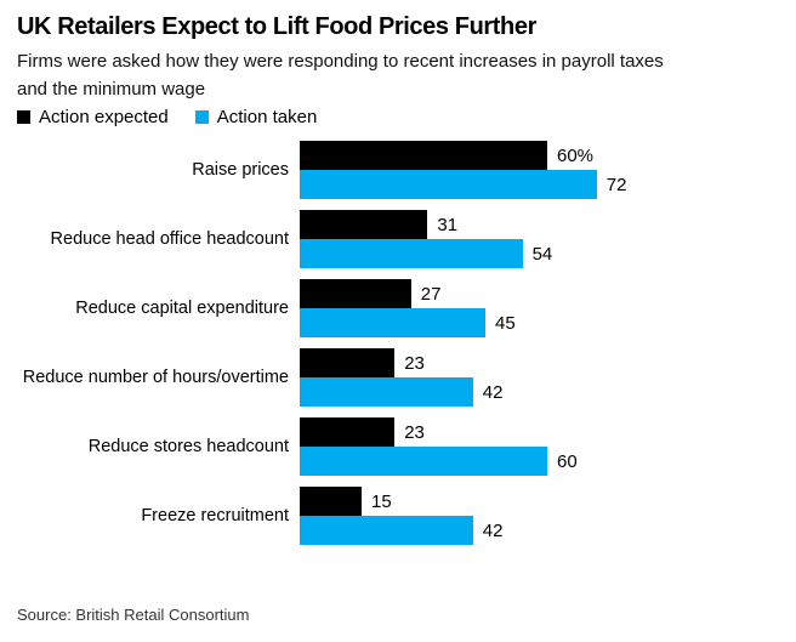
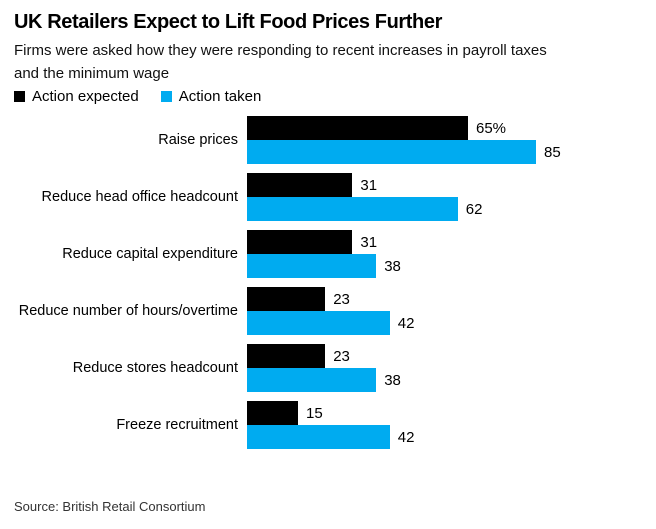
Action expected/Raise prices: 60% -> 65%
Action taken/Raise prices: 72 -> 85
Action taken/Reduce head office headcount: 54 -> 62
Action expected/Reduce capital expenditure: 27 -> 31
Action taken/Reduce capital expenditure: 45 -> 38
Action taken/Reduce stores headcount: 60 -> 38
